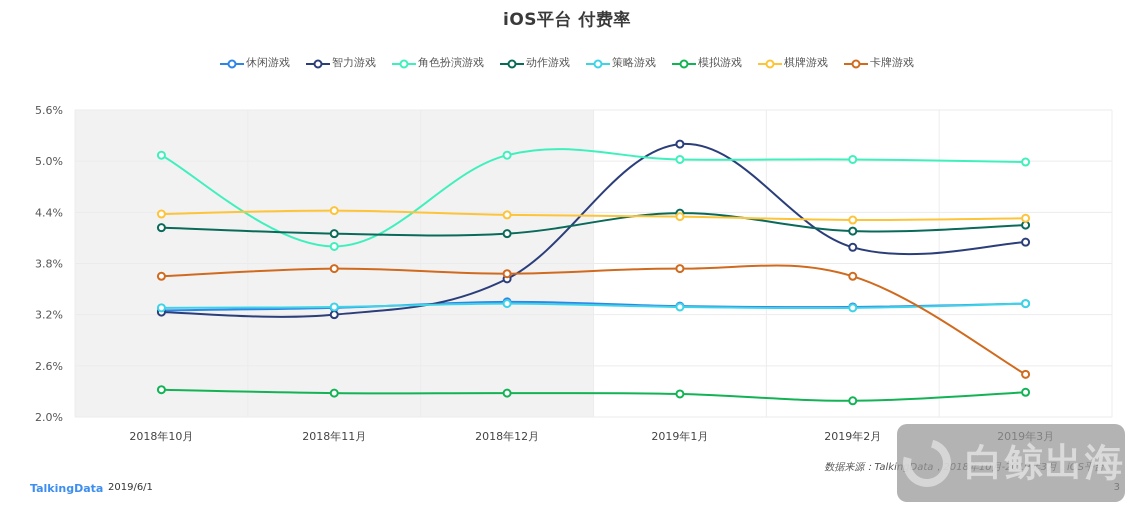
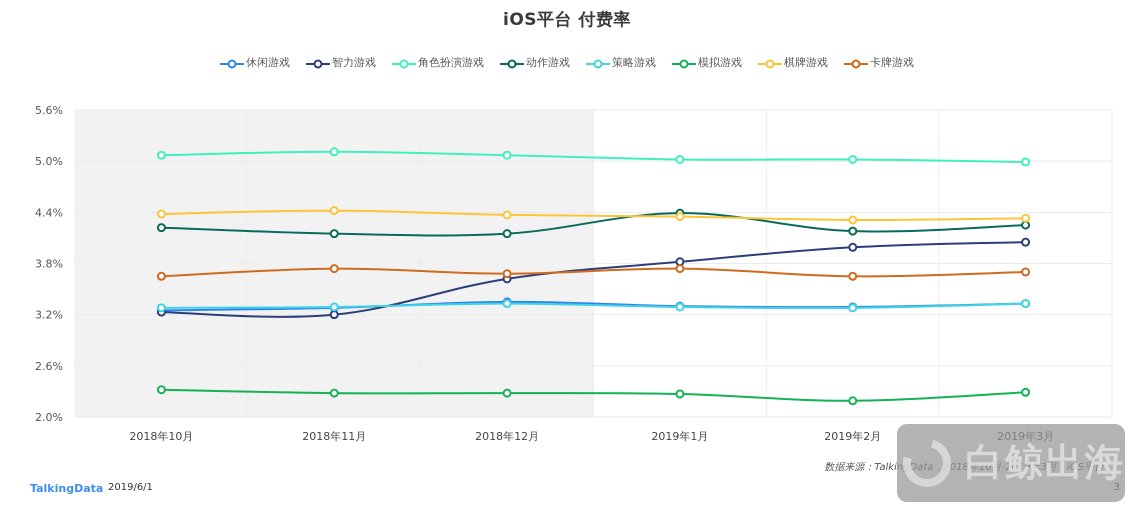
角色扮演游戏/2018年11月: 4.0% -> 5.1%
智力游戏/2019年1月: 5.2% -> 3.8%
卡牌游戏/2019年3月: 2.5% -> 3.7%
